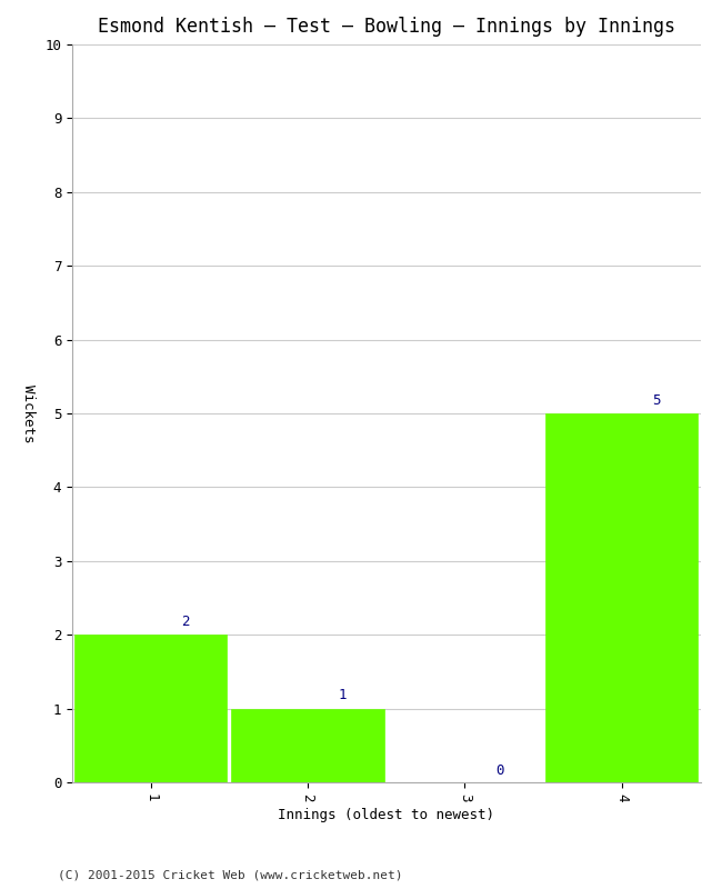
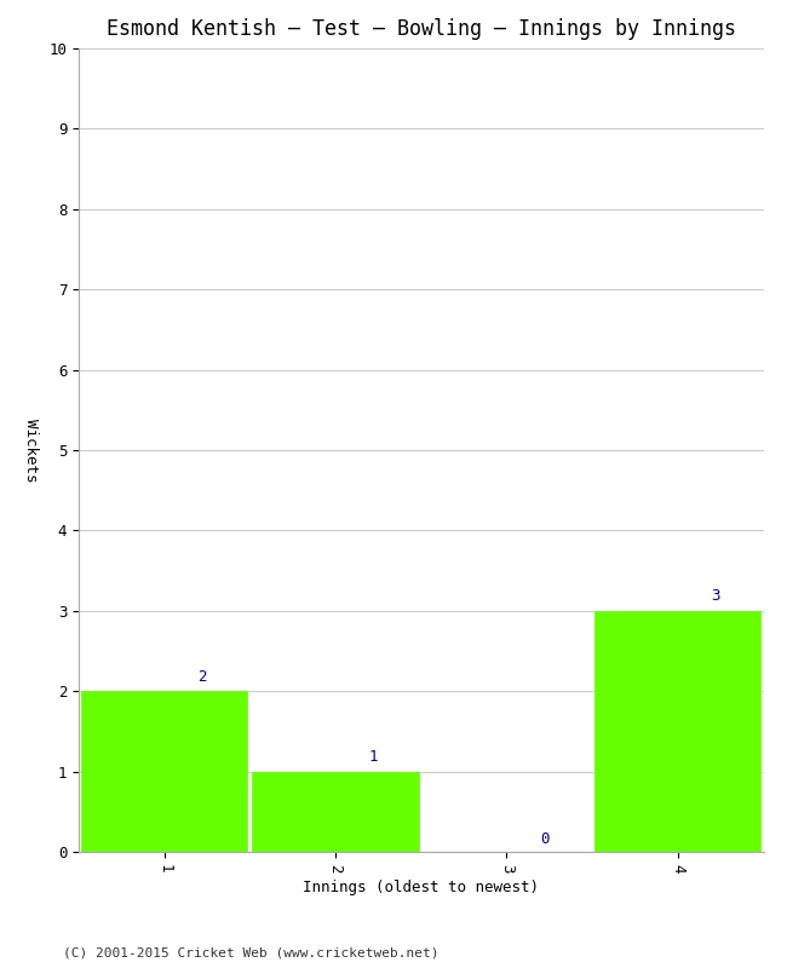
4: 5 -> 3
